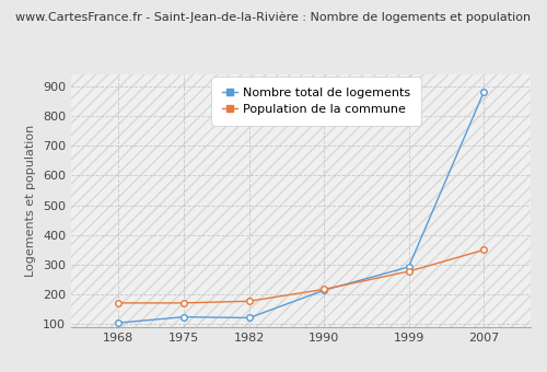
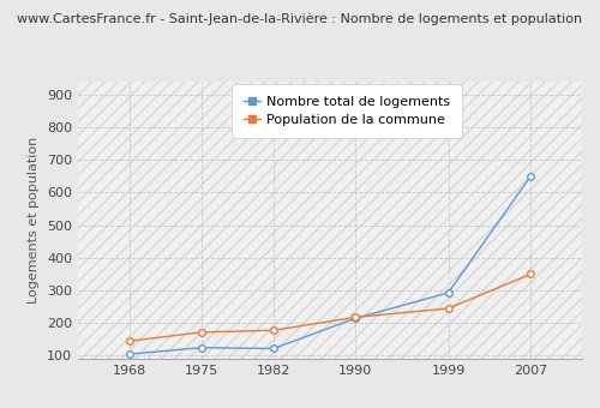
Population de la commune/1968: 172 -> 145
Population de la commune/1999: 278 -> 245
Nombre total de logements/2007: 880 -> 650
